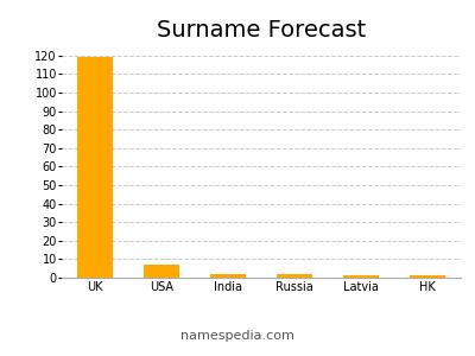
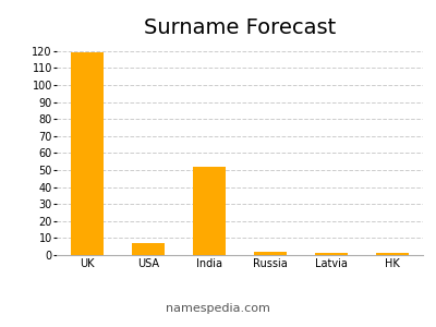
India: 2 -> 52
